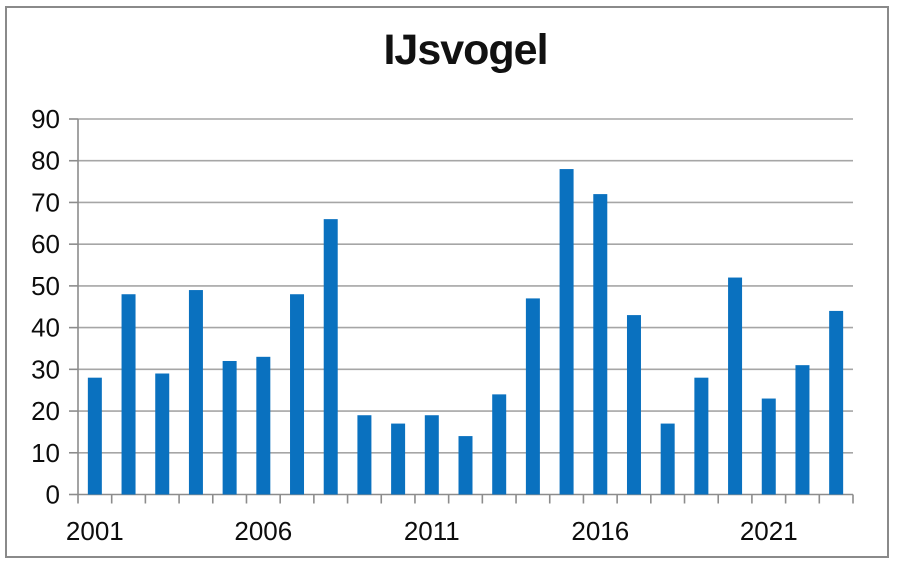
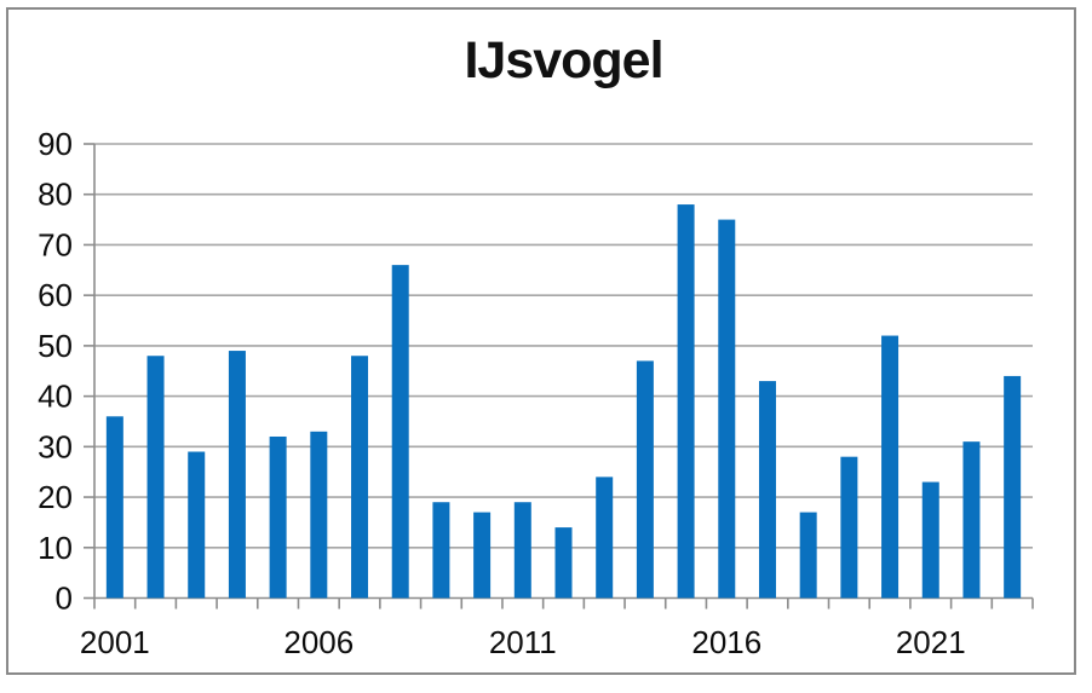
2001: 28 -> 36
2016: 72 -> 75
